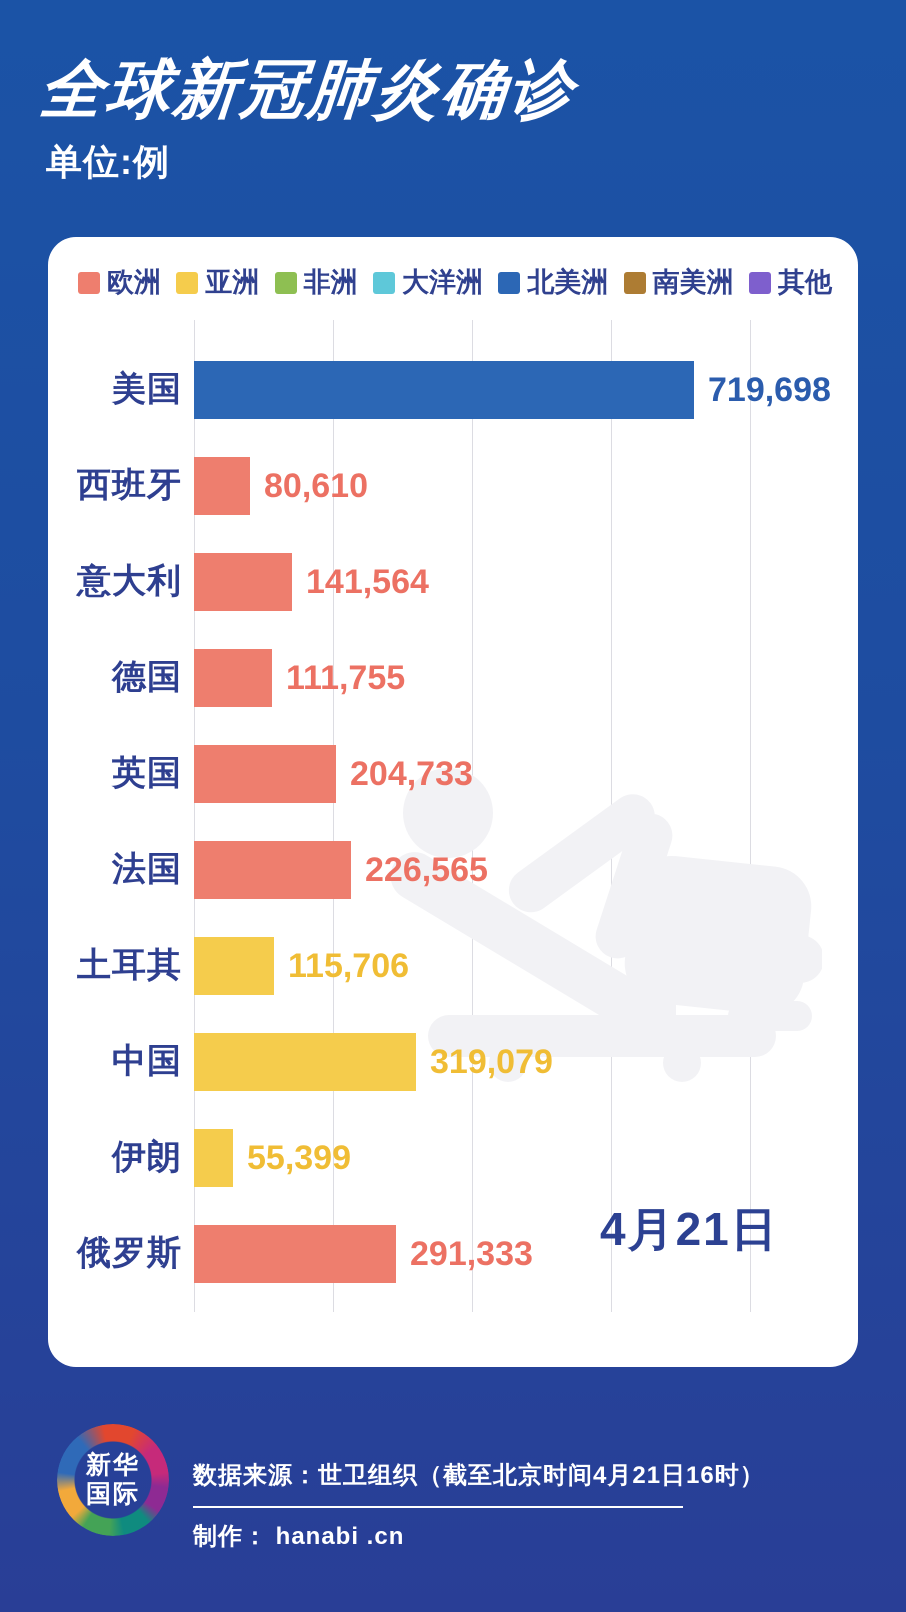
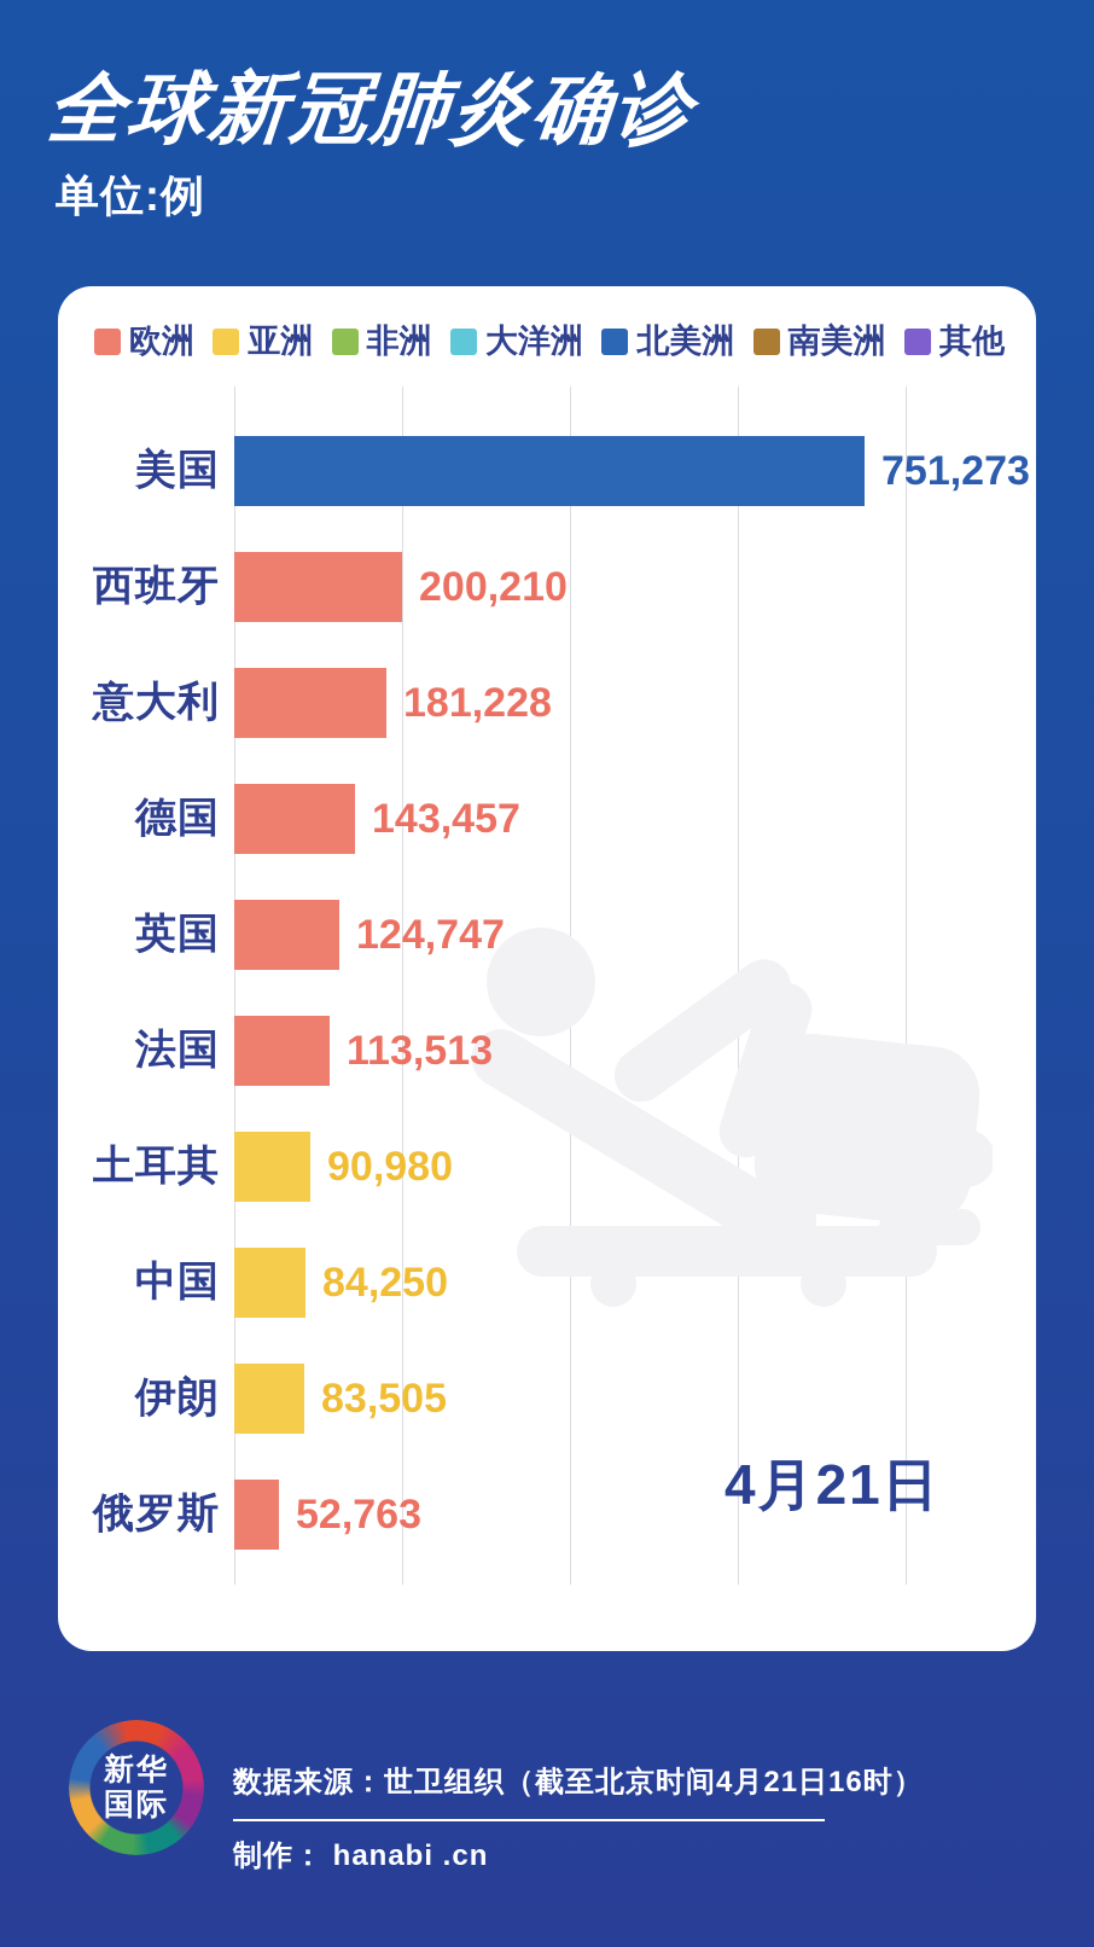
美国: 719,698 -> 751,273
西班牙: 80,610 -> 200,210
意大利: 141,564 -> 181,228
德国: 111,755 -> 143,457
英国: 204,733 -> 124,747
法国: 226,565 -> 113,513
土耳其: 115,706 -> 90,980
中国: 319,079 -> 84,250
伊朗: 55,399 -> 83,505
俄罗斯: 291,333 -> 52,763
